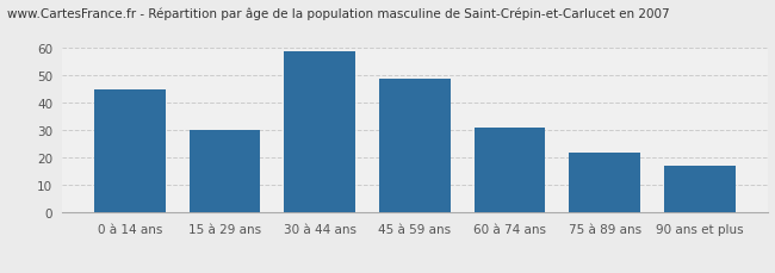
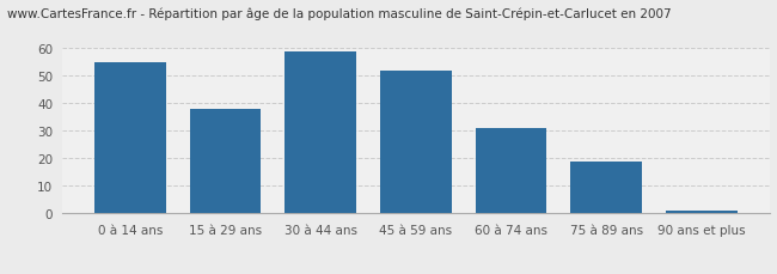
0 à 14 ans: 45 -> 55
15 à 29 ans: 30 -> 38
45 à 59 ans: 49 -> 52
75 à 89 ans: 22 -> 19
90 ans et plus: 17 -> 1
